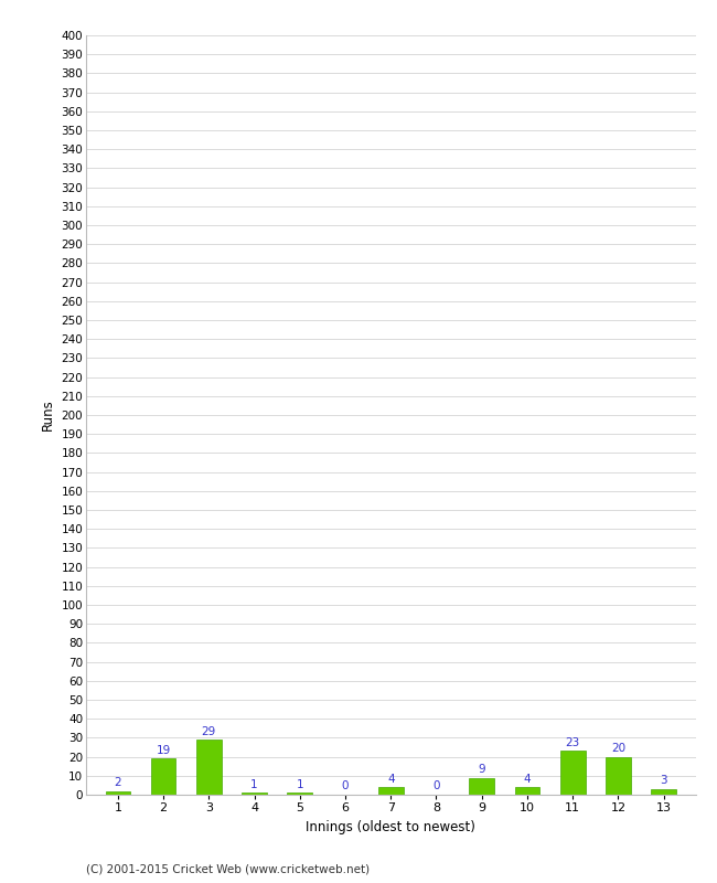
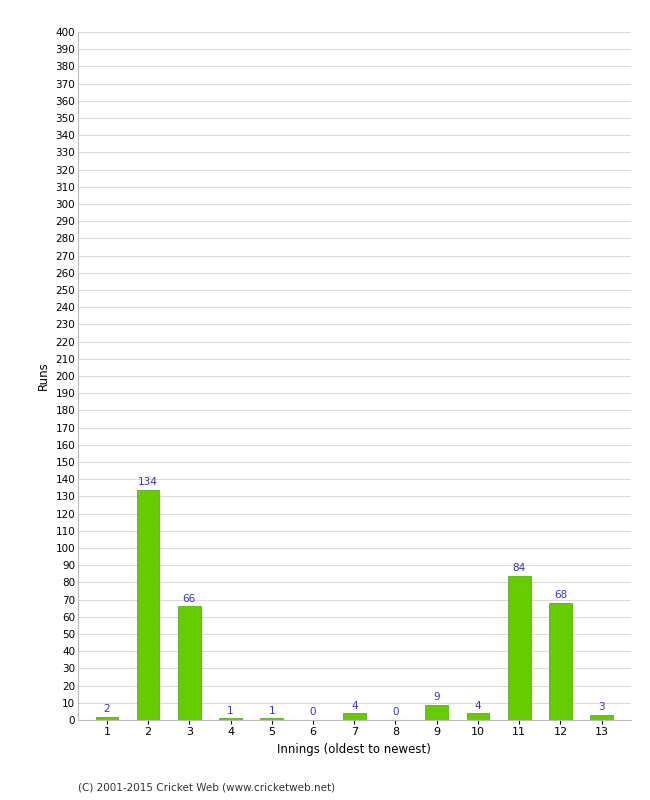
2: 19 -> 134
3: 29 -> 66
11: 23 -> 84
12: 20 -> 68
